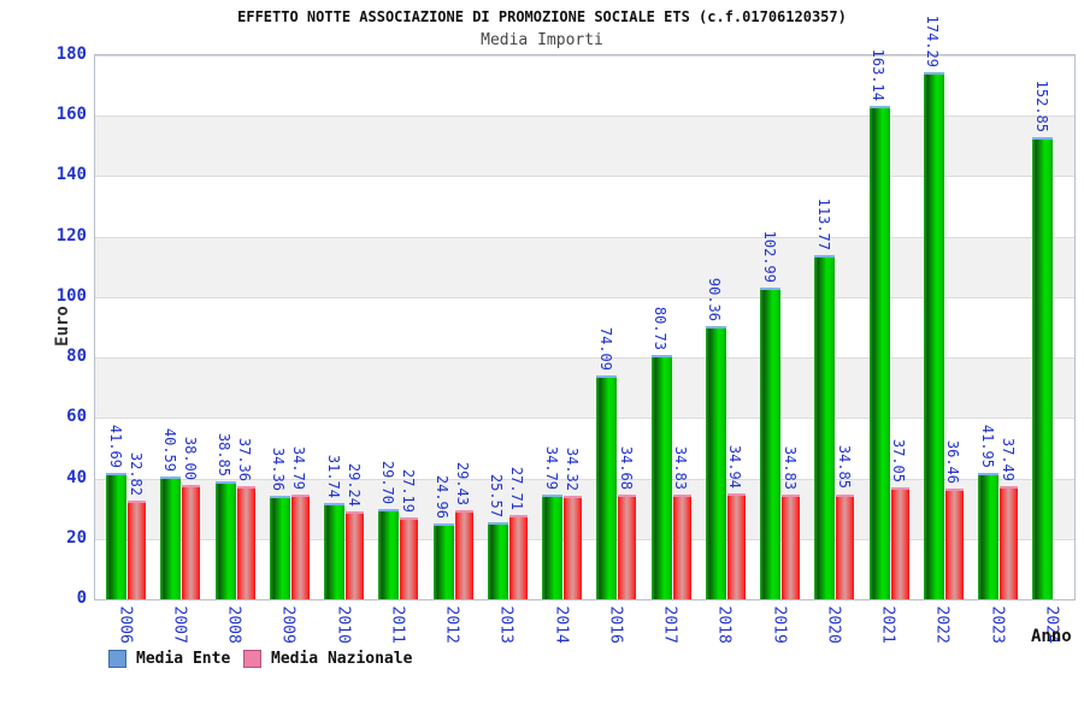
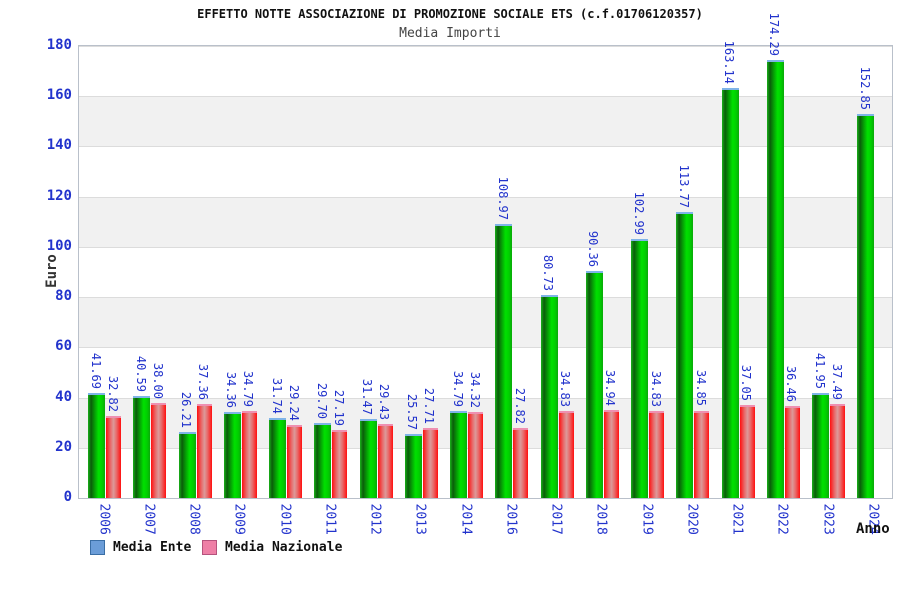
Media Ente/2008: 38.85 -> 26.21
Media Ente/2012: 24.96 -> 31.47
Media Ente/2016: 74.09 -> 108.97
Media Nazionale/2016: 34.68 -> 27.82
